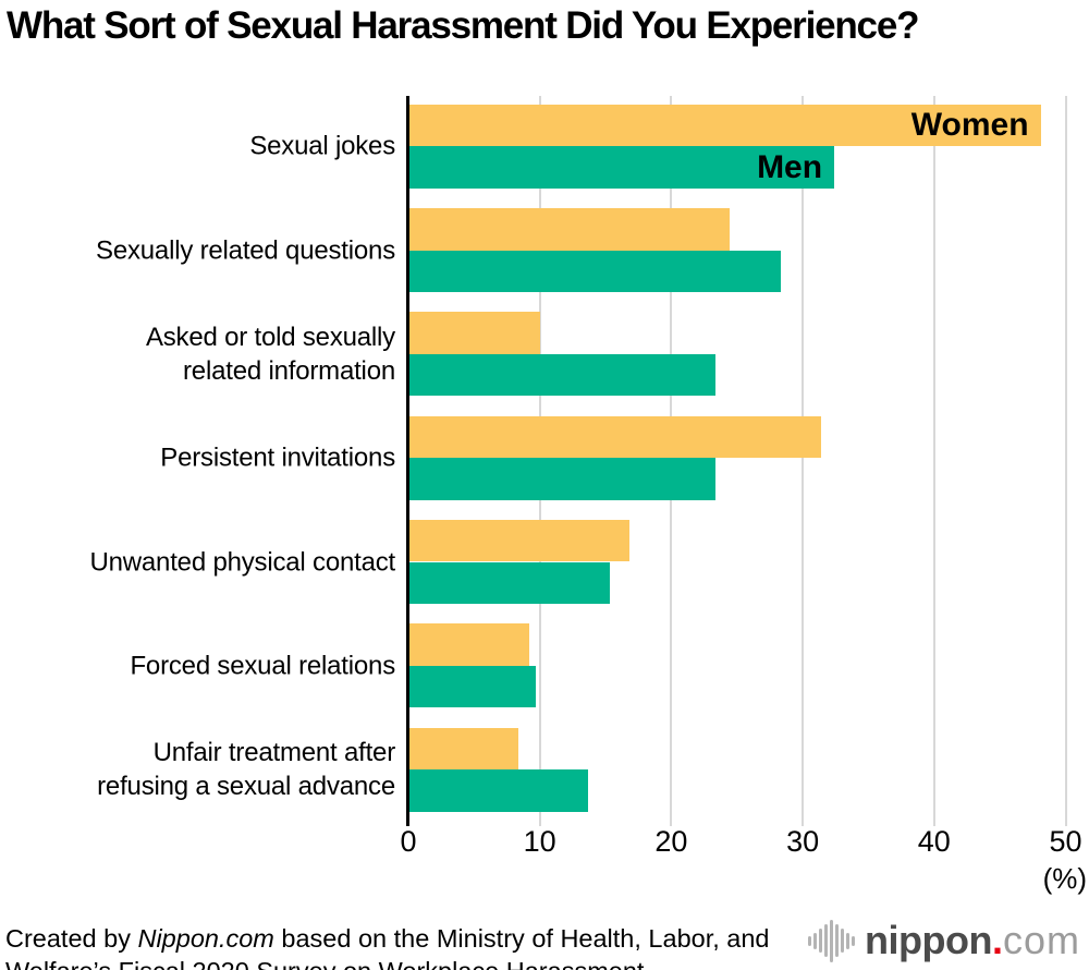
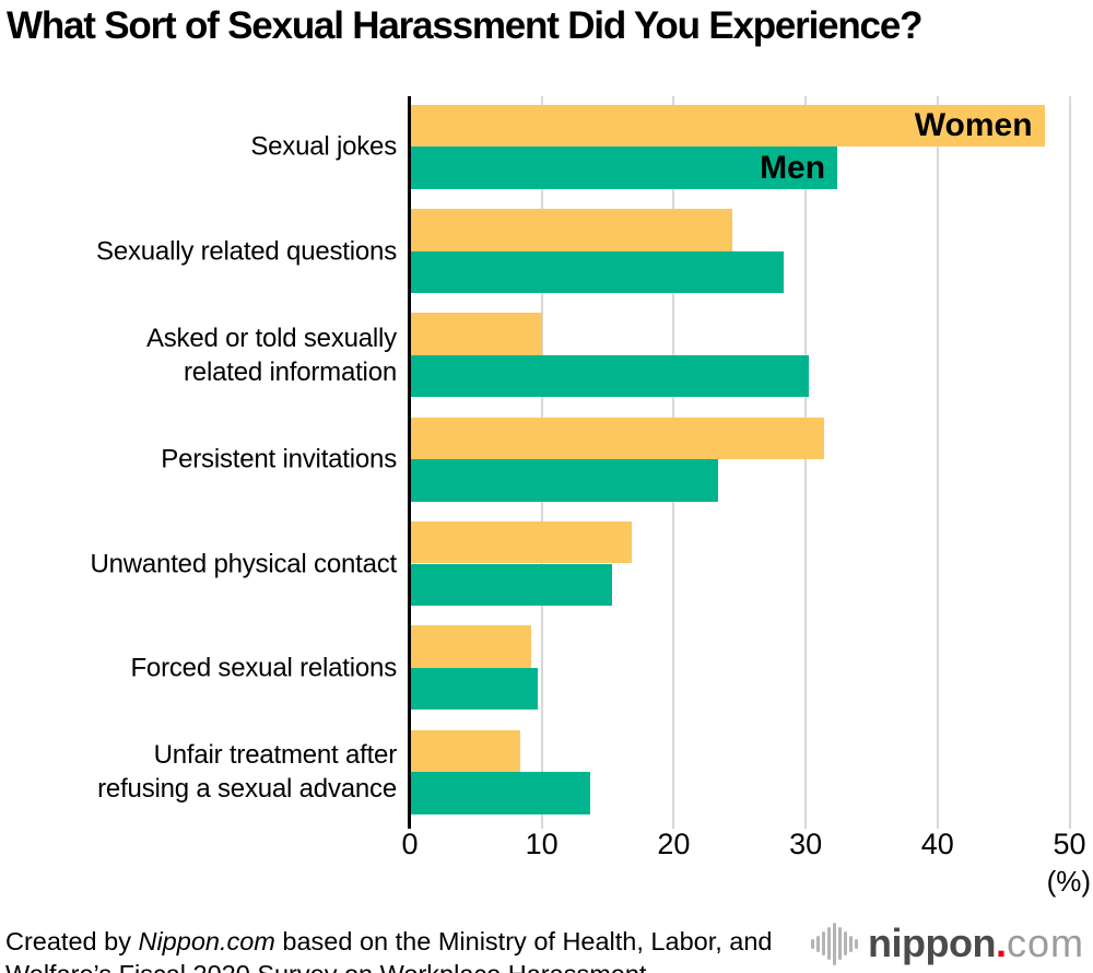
Men/Asked or told sexually related information: 23.4 -> 30.2
